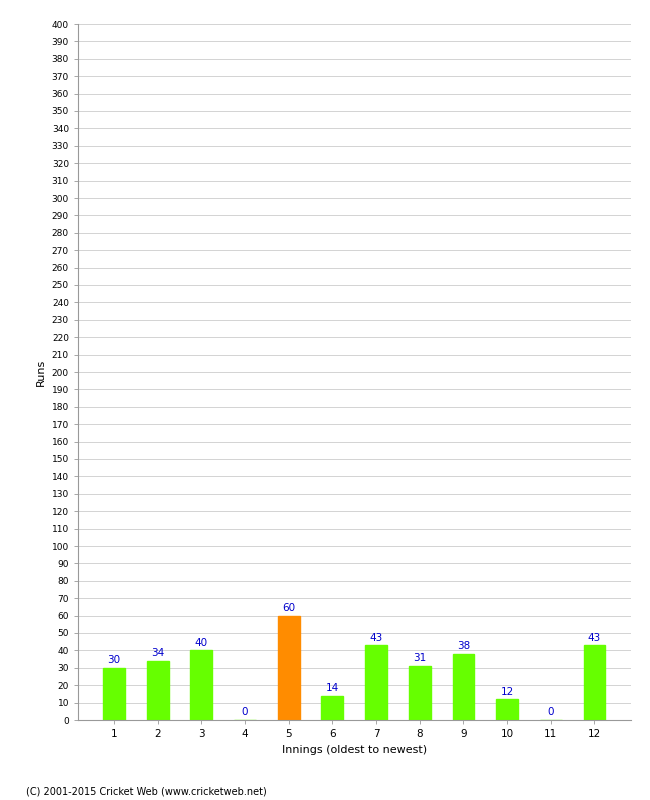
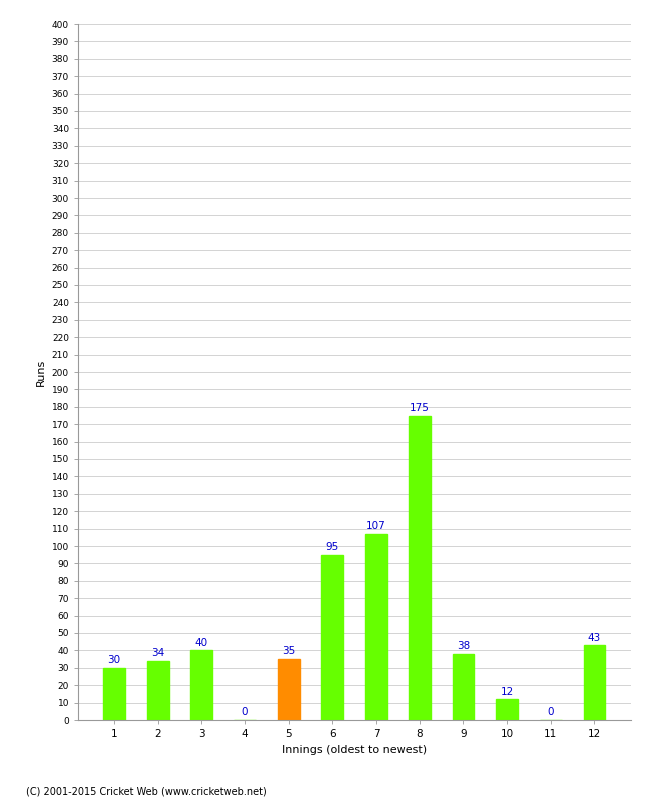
5: 60 -> 35
6: 14 -> 95
7: 43 -> 107
8: 31 -> 175
